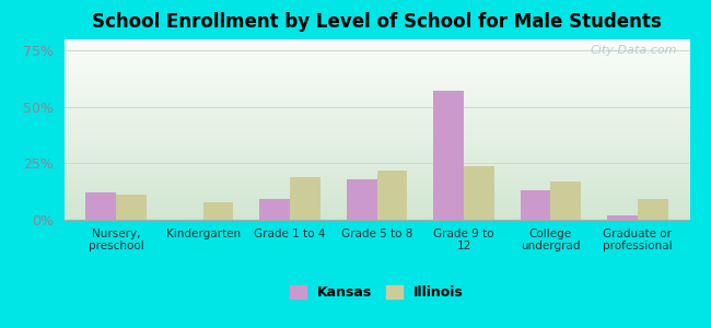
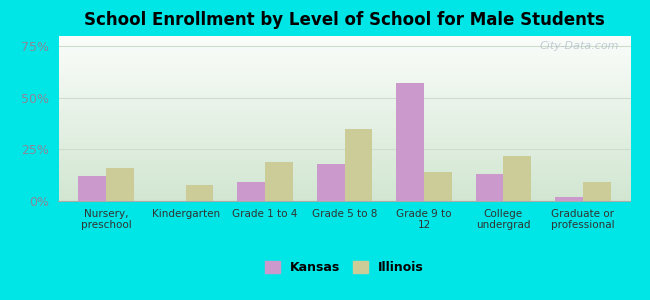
Illinois/Nursery, preschool: 11% -> 16%
Illinois/Grade 5 to 8: 22% -> 35%
Illinois/Grade 9 to 12: 24% -> 14%
Illinois/College undergrad: 17% -> 22%
